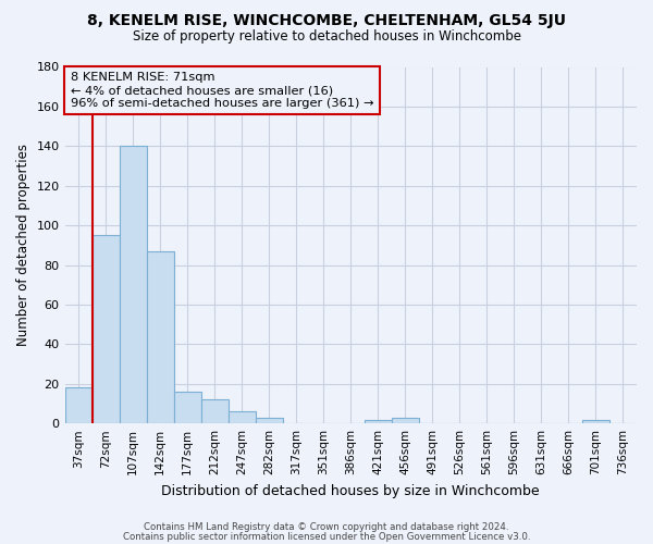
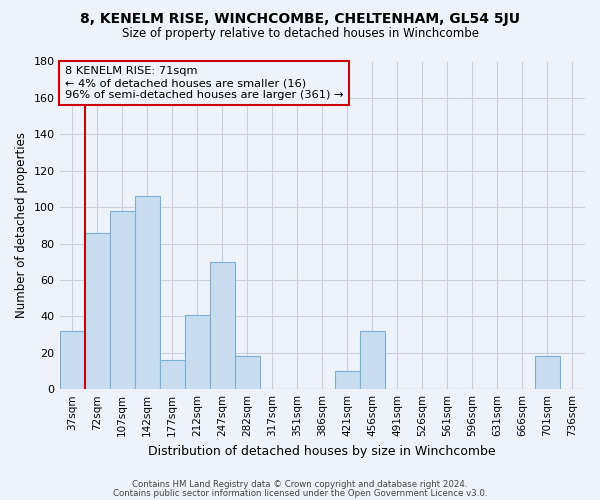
37sqm: 18 -> 32
72sqm: 95 -> 86
107sqm: 140 -> 98
142sqm: 87 -> 106
212sqm: 12 -> 41
247sqm: 6 -> 70
282sqm: 3 -> 18
421sqm: 2 -> 10
456sqm: 3 -> 32
701sqm: 2 -> 18
